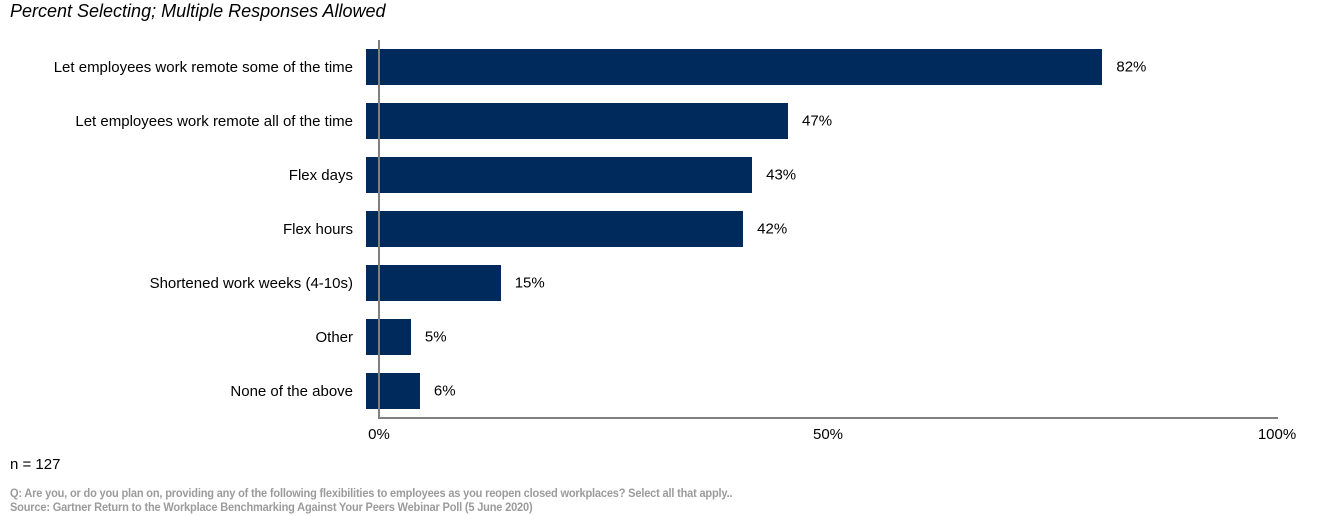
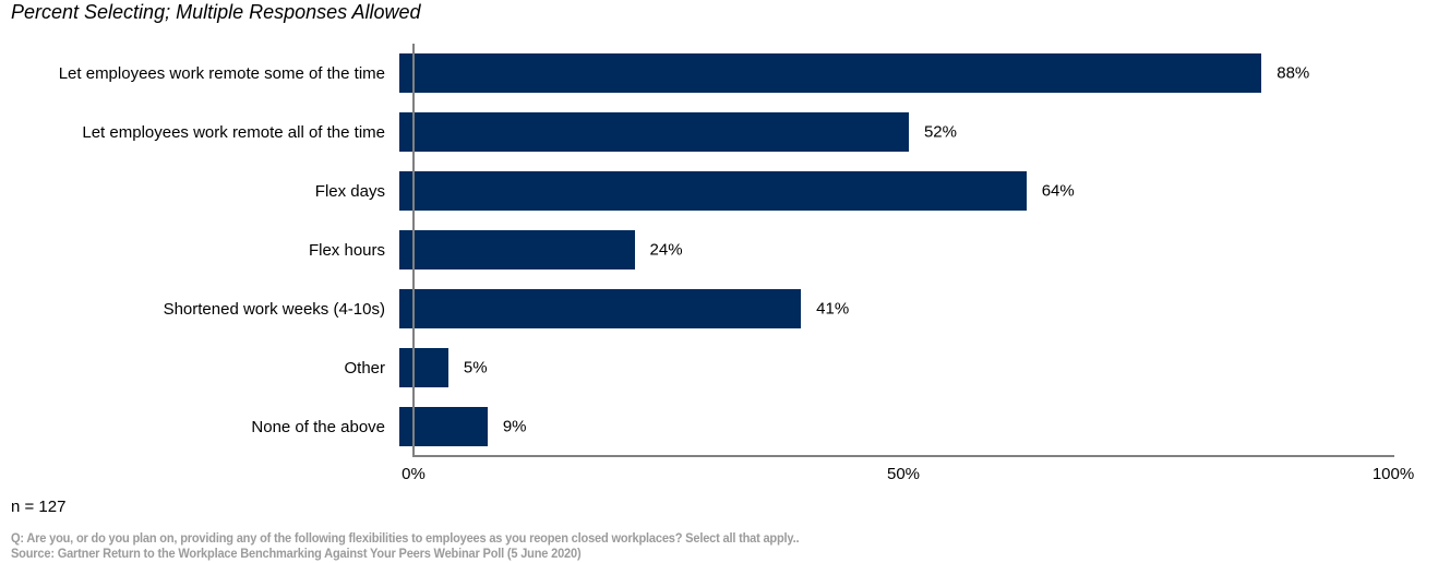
Let employees work remote some of the time: 82% -> 88%
Let employees work remote all of the time: 47% -> 52%
Flex days: 43% -> 64%
Flex hours: 42% -> 24%
Shortened work weeks (4-10s): 15% -> 41%
None of the above: 6% -> 9%
